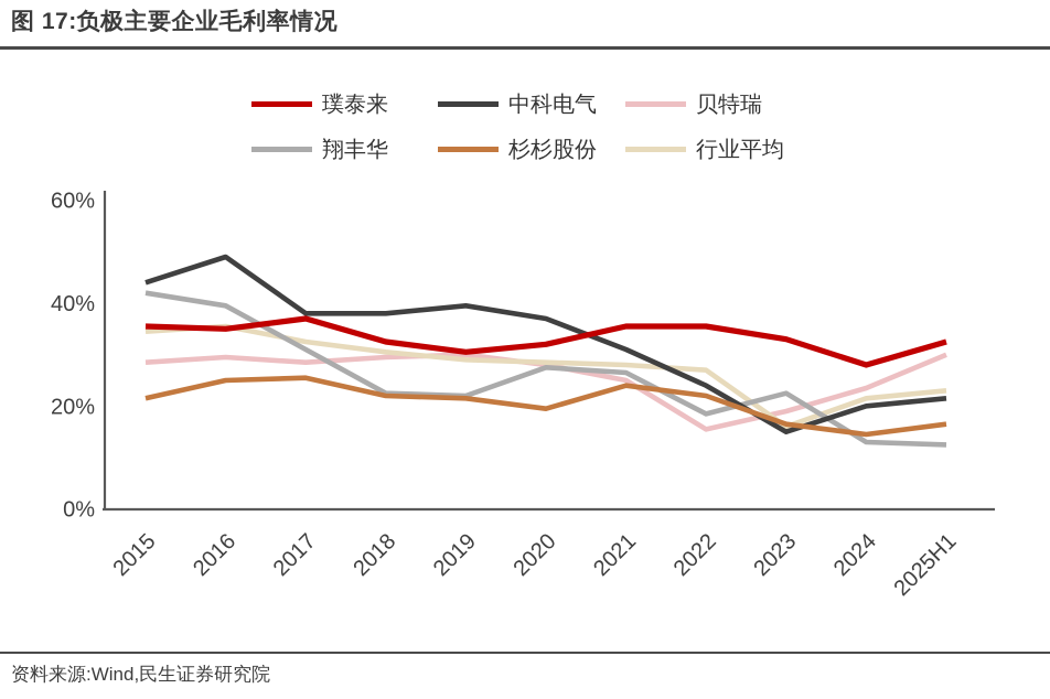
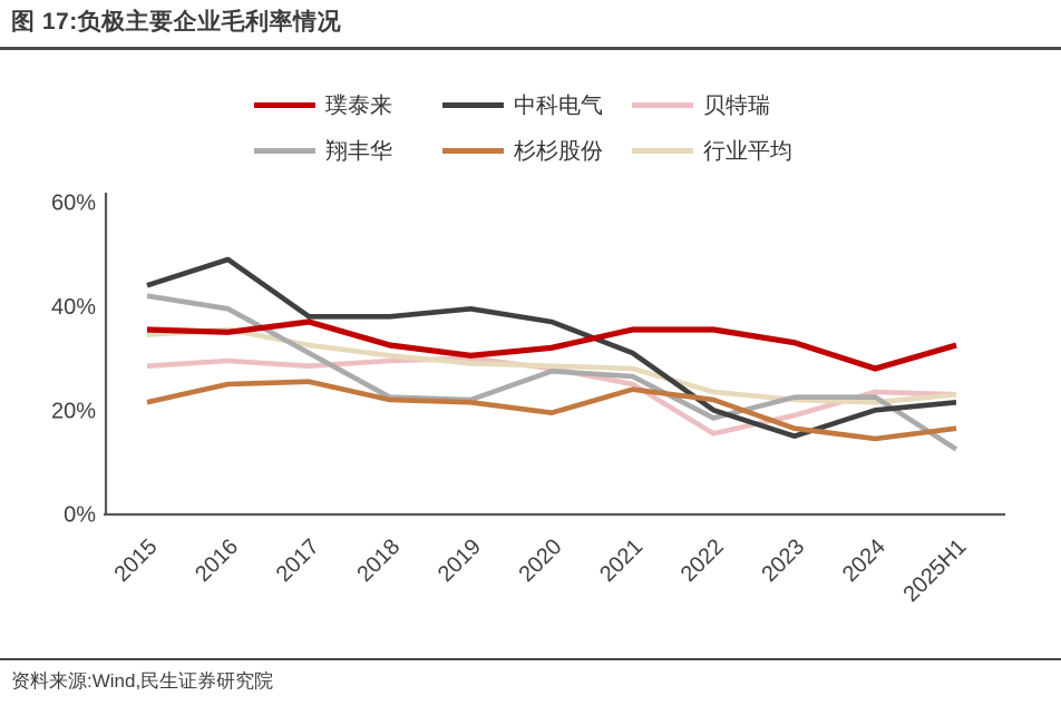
中科电气/2022: 24% -> 20%
行业平均/2022: 27% -> 24%
行业平均/2023: 16% -> 22%
翔丰华/2024: 13% -> 22%
贝特瑞/2025H1: 30% -> 23%
